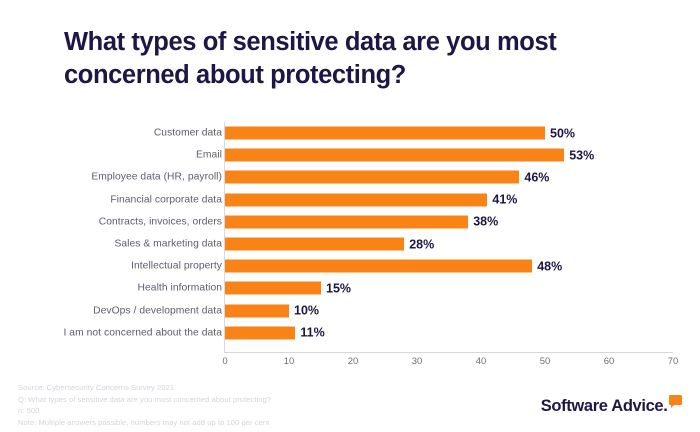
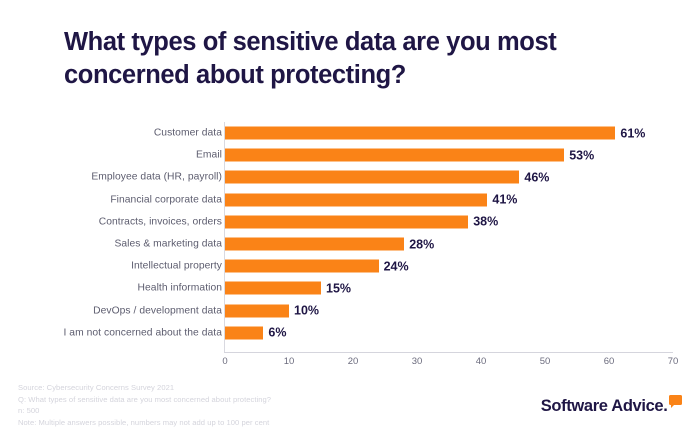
Customer data: 50% -> 61%
Intellectual property: 48% -> 24%
I am not concerned about the data: 11% -> 6%
